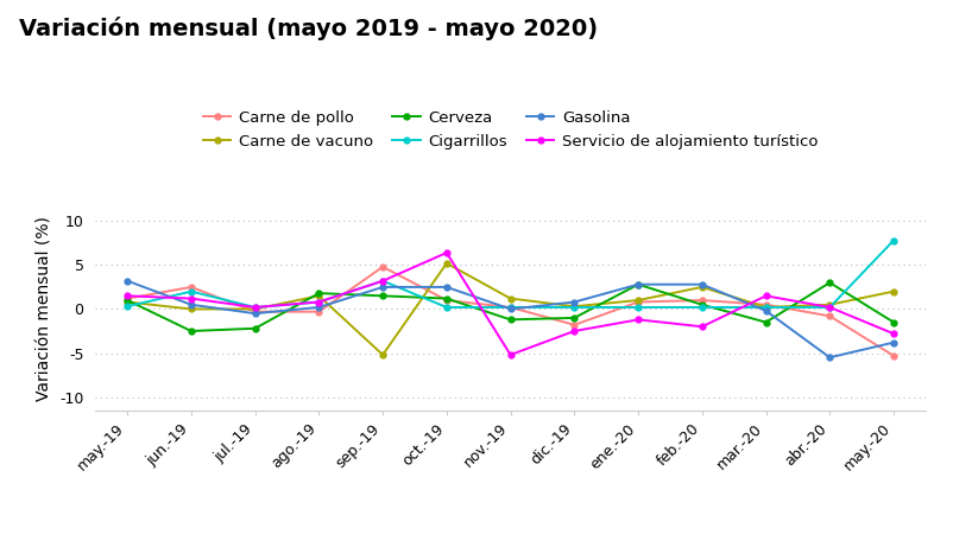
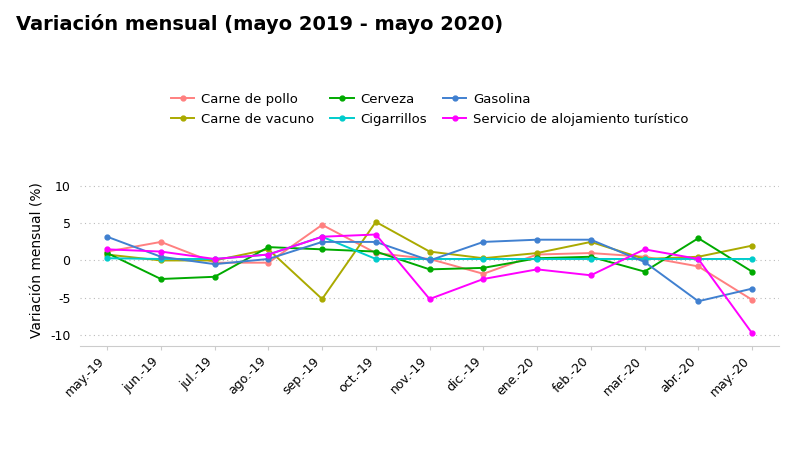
Cigarrillos/jun.-19: 2.0 -> 0.2
Servicio de alojamiento turístico/oct.-19: 6.4 -> 3.5
Gasolina/dic.-19: 0.8 -> 2.5
Cerveza/ene.-20: 2.8 -> 0.3
Cigarrillos/may.-20: 7.8 -> 0.2
Servicio de alojamiento turístico/may.-20: -2.8 -> -9.8
